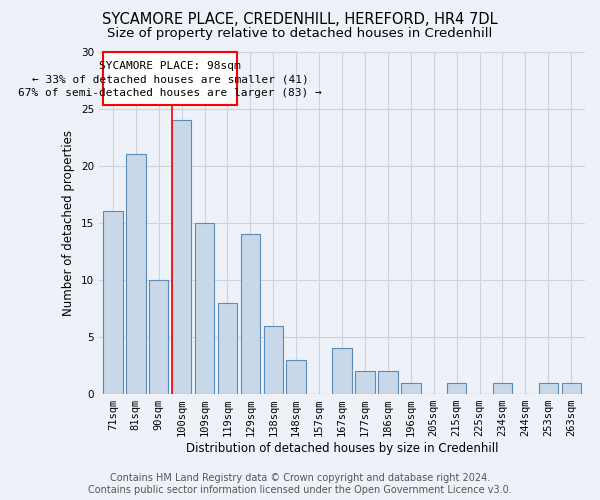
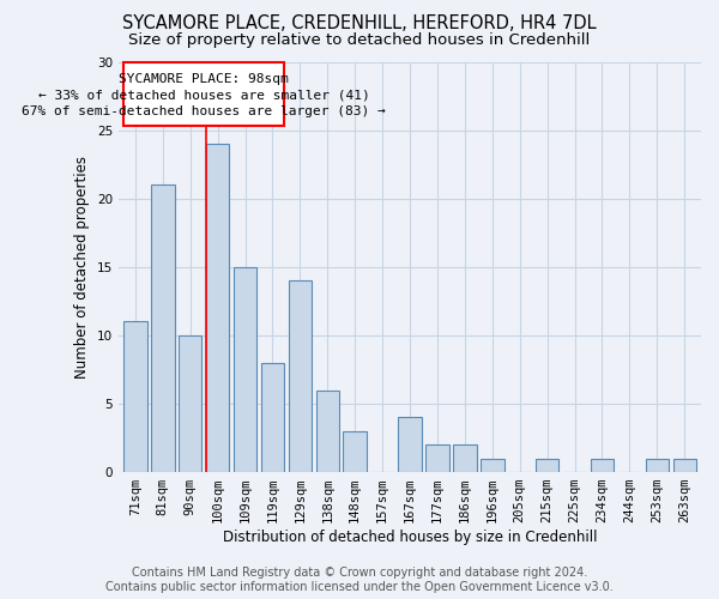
71sqm: 16 -> 11
